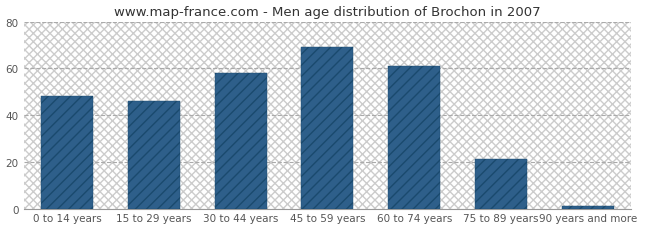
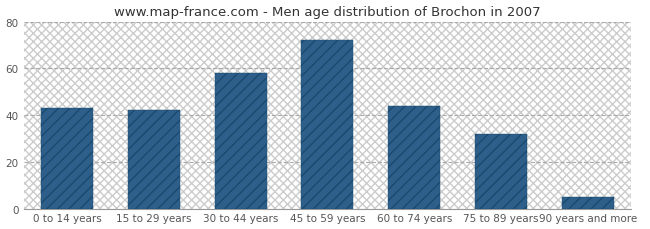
0 to 14 years: 48 -> 43
15 to 29 years: 46 -> 42
45 to 59 years: 69 -> 72
60 to 74 years: 61 -> 44
75 to 89 years: 21 -> 32
90 years and more: 1 -> 5
